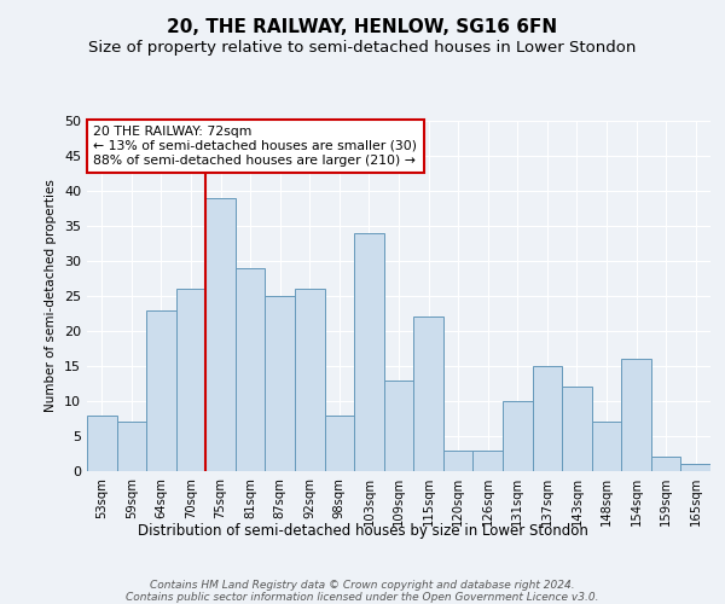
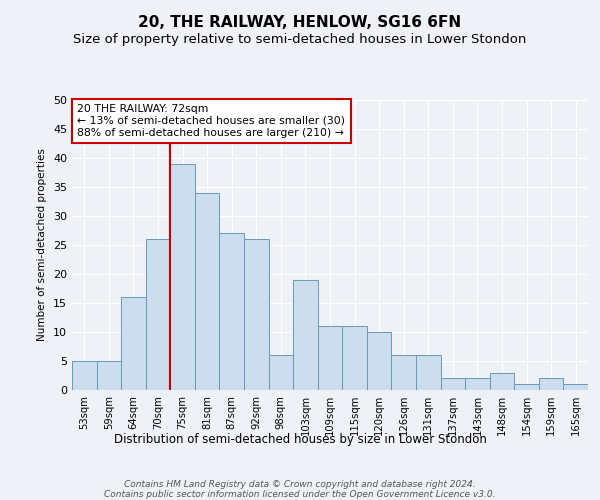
53sqm: 8 -> 5
59sqm: 7 -> 5
64sqm: 23 -> 16
81sqm: 29 -> 34
87sqm: 25 -> 27
98sqm: 8 -> 6
103sqm: 34 -> 19
109sqm: 13 -> 11
115sqm: 22 -> 11
120sqm: 3 -> 10
126sqm: 3 -> 6
131sqm: 10 -> 6
137sqm: 15 -> 2
143sqm: 12 -> 2
148sqm: 7 -> 3
154sqm: 16 -> 1
